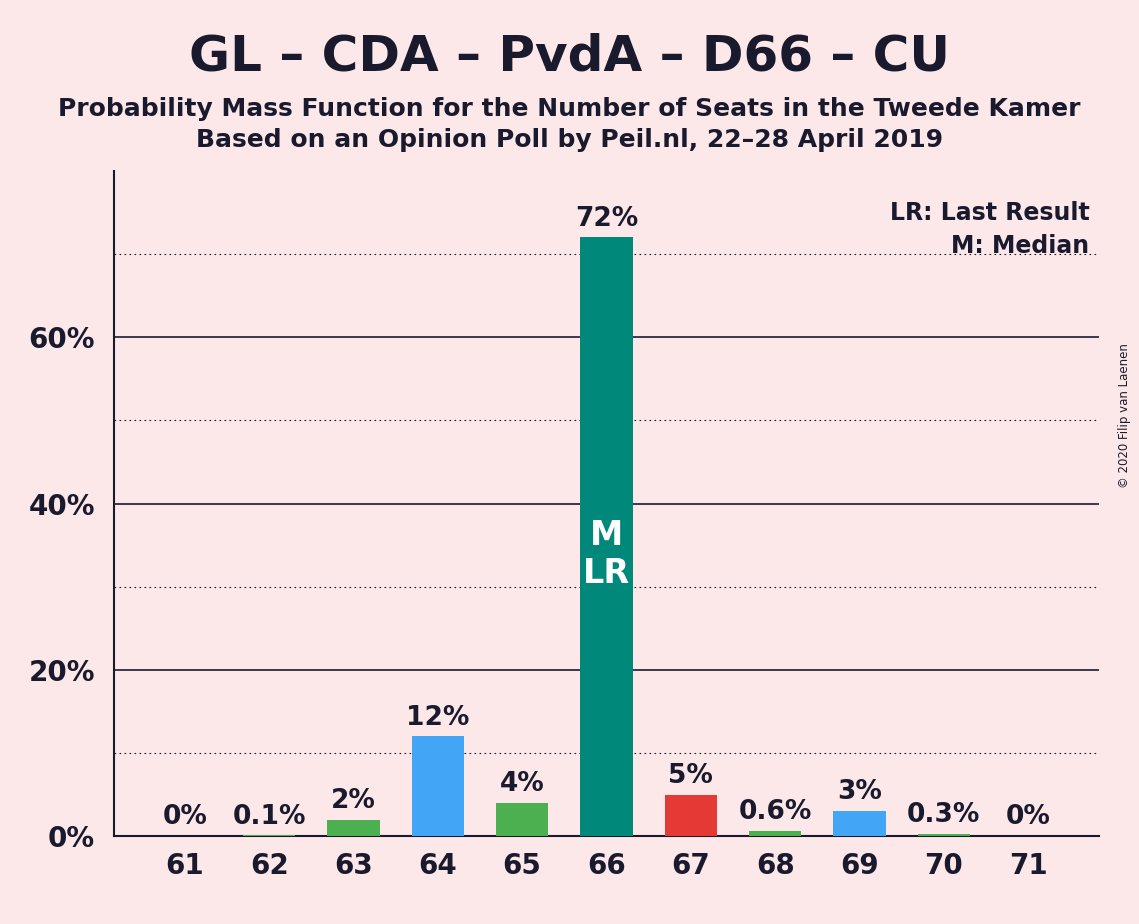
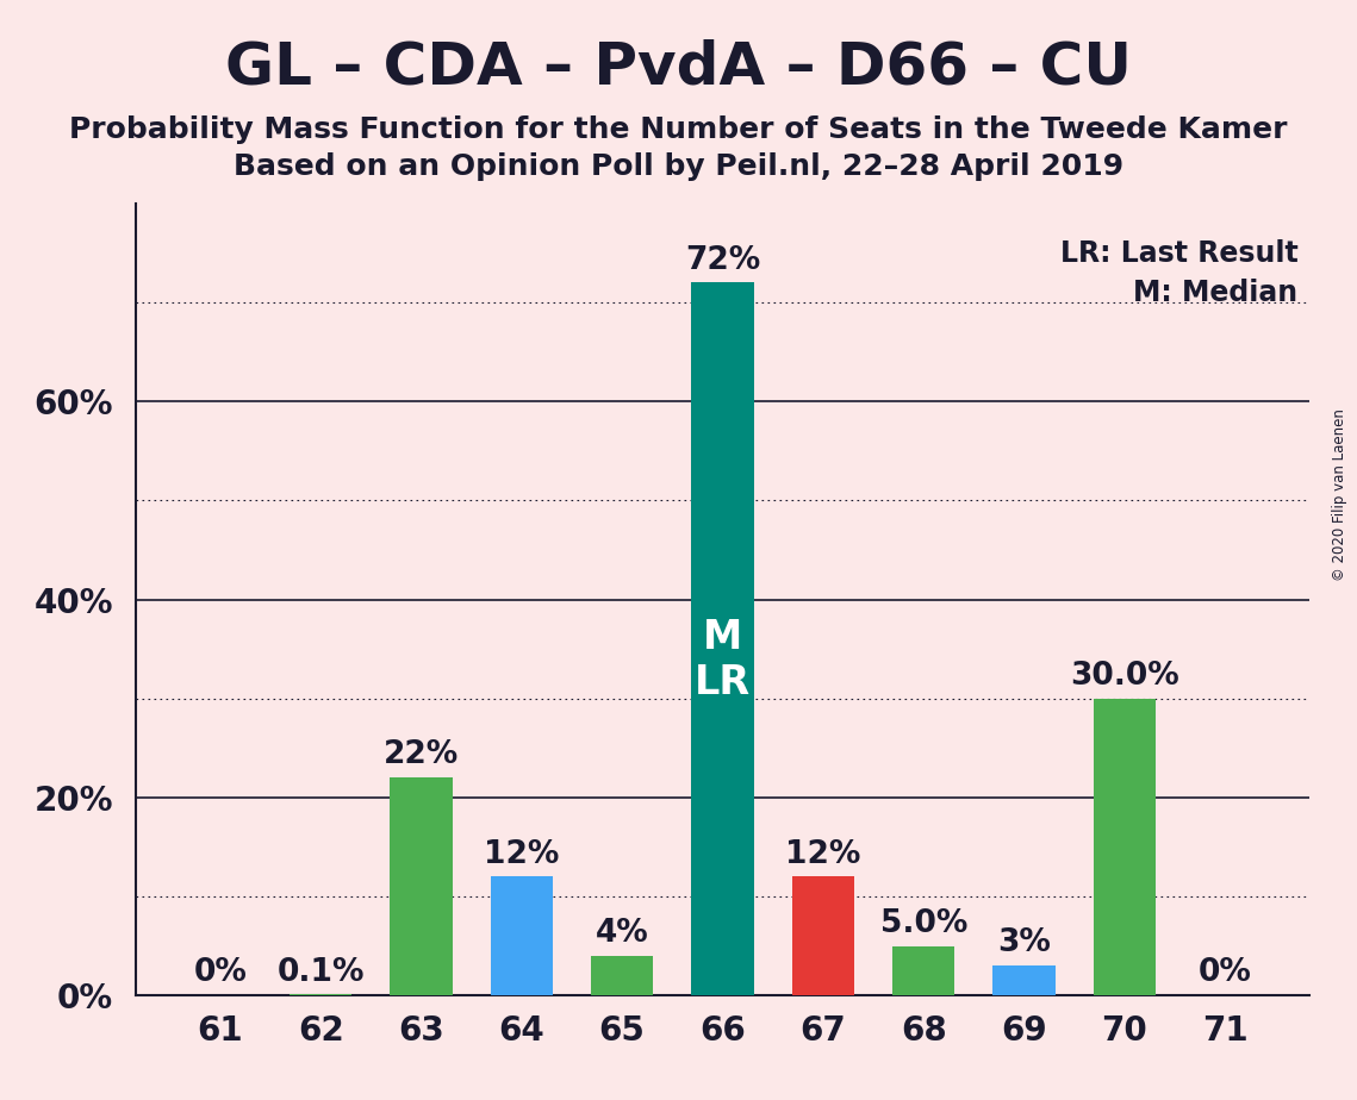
63: 2% -> 22%
67: 5% -> 12%
68: 0.6% -> 5.0%
70: 0.3% -> 30.0%
